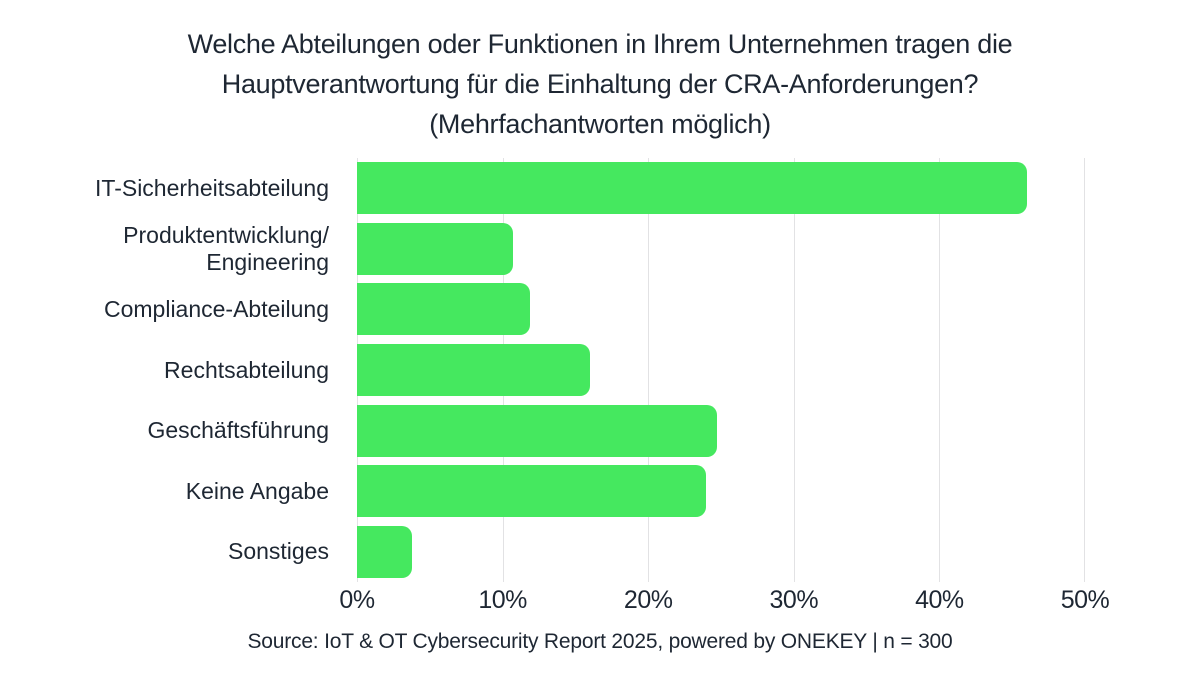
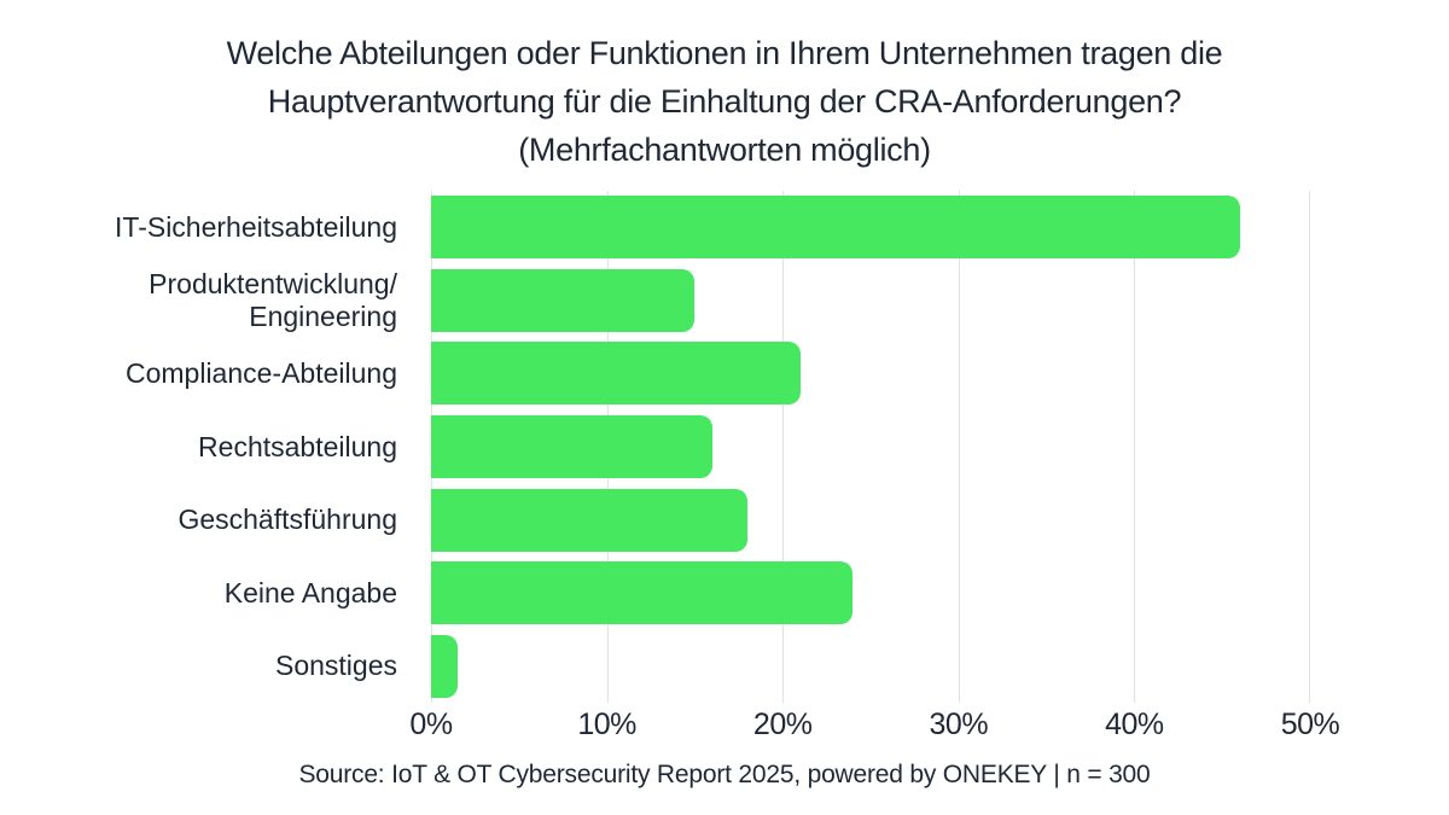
Produktentwicklung/ Engineering: 10.7% -> 15.0%
Compliance-Abteilung: 11.9% -> 21.0%
Geschäftsführung: 24.7% -> 18.0%
Sonstiges: 3.8% -> 1.5%
